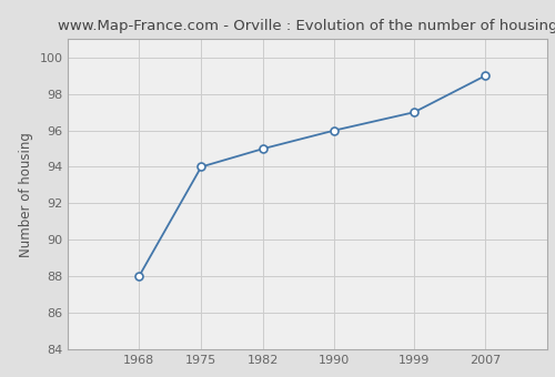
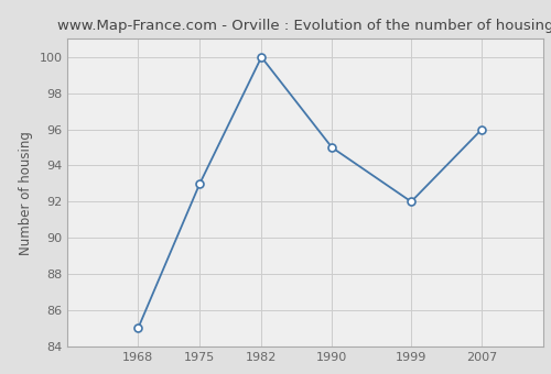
1968: 88 -> 85
1975: 94 -> 93
1982: 95 -> 100
1990: 96 -> 95
1999: 97 -> 92
2007: 99 -> 96
